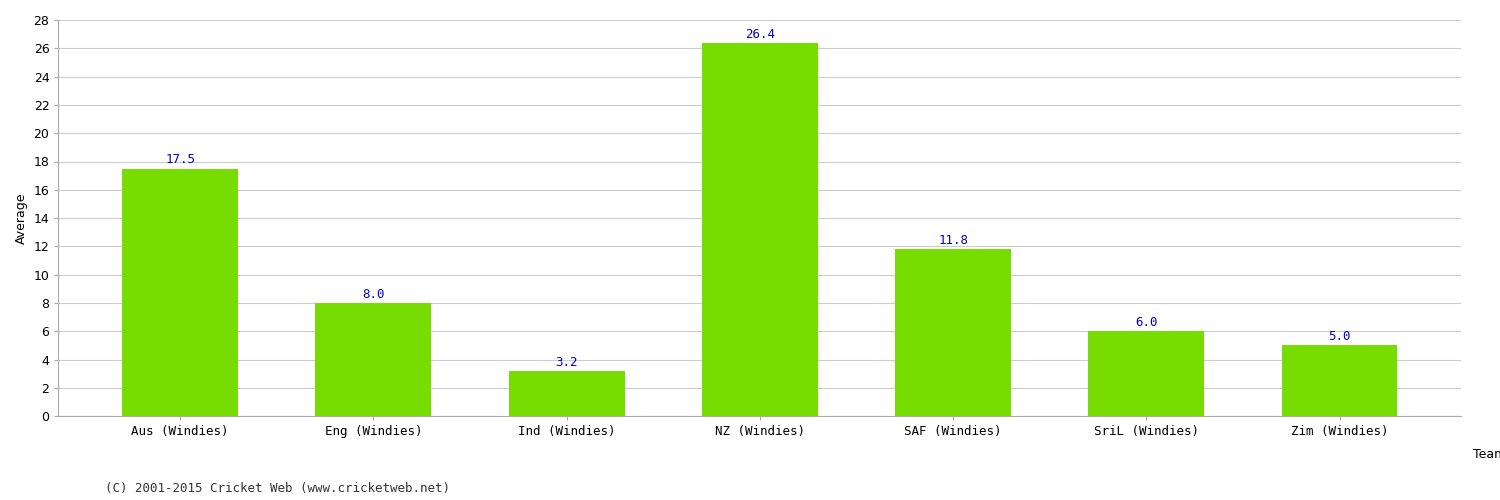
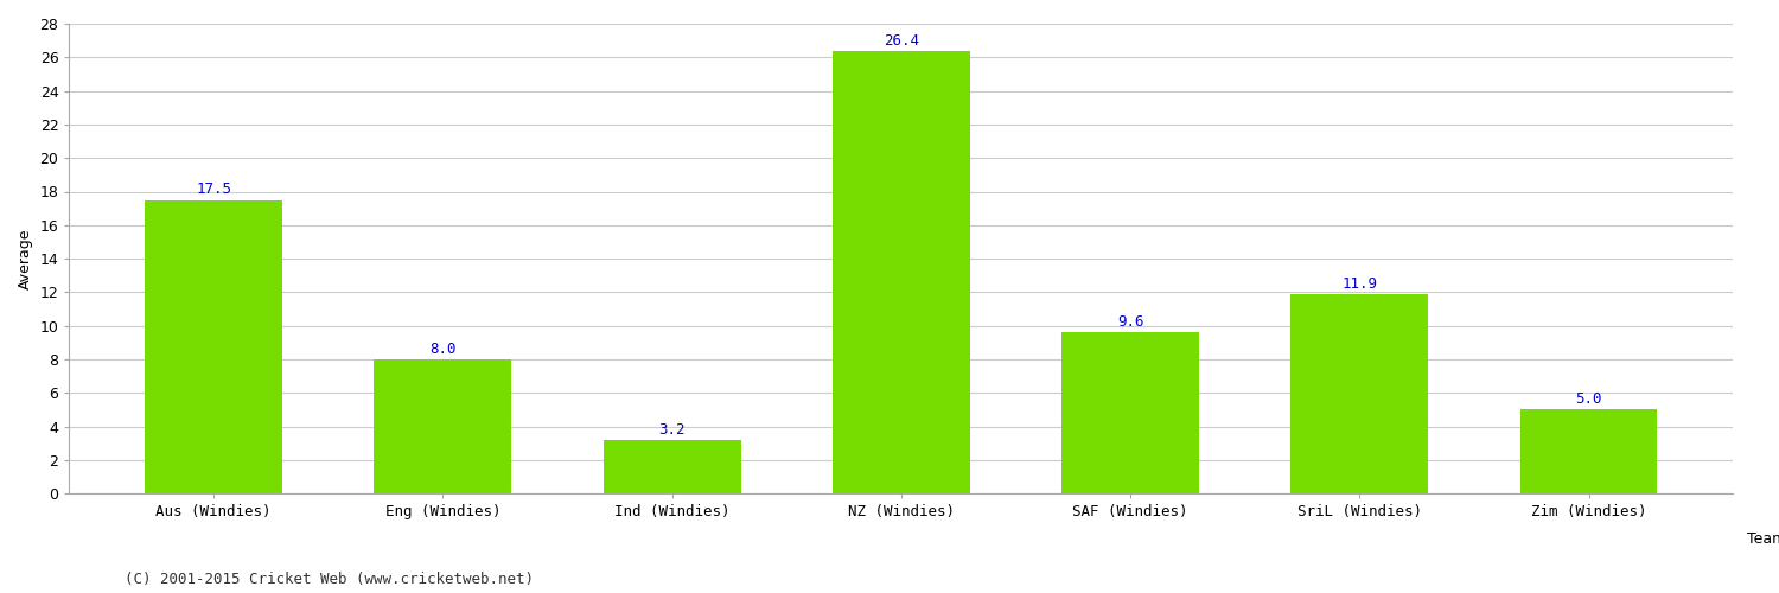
SAF (Windies): 11.8 -> 9.6
SriL (Windies): 6.0 -> 11.9
